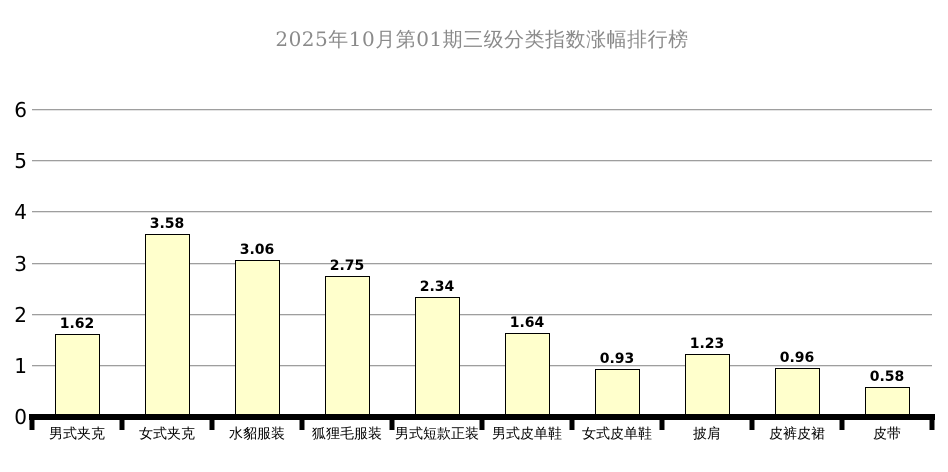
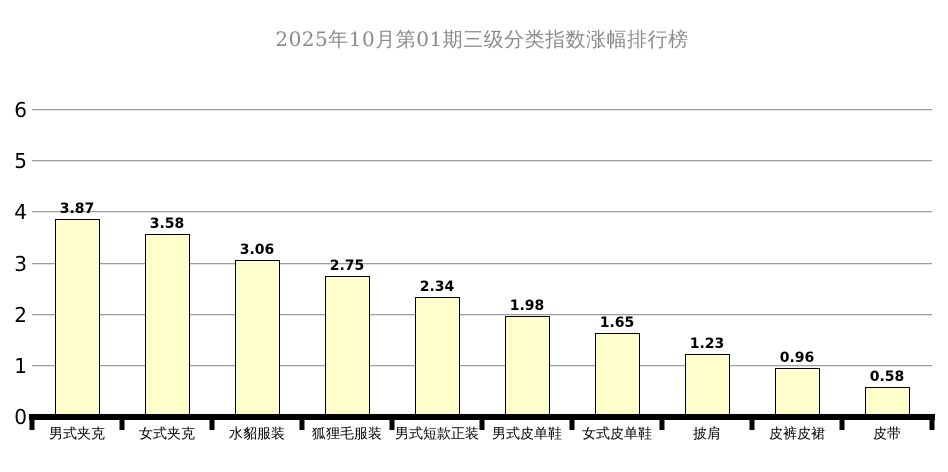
男式夹克: 1.62 -> 3.87
男式皮单鞋: 1.64 -> 1.98
女式皮单鞋: 0.93 -> 1.65
